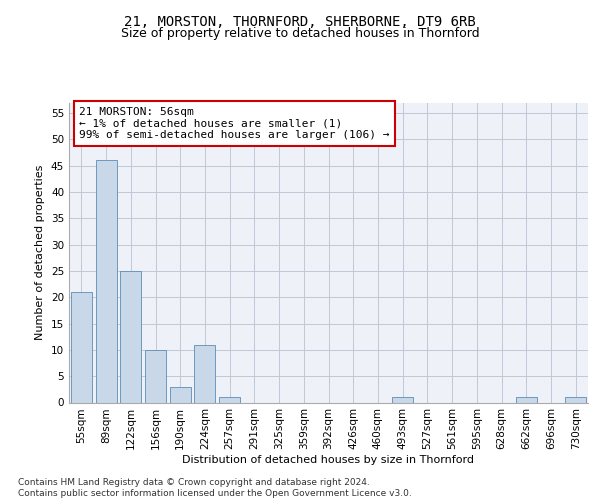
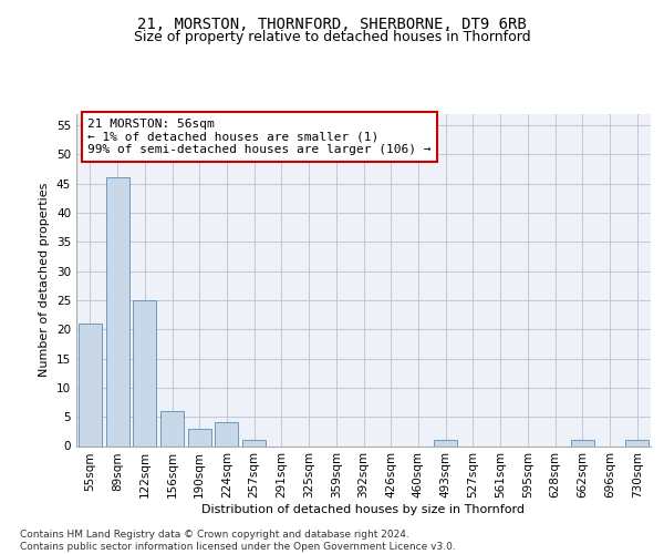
156sqm: 10 -> 6
224sqm: 11 -> 4
